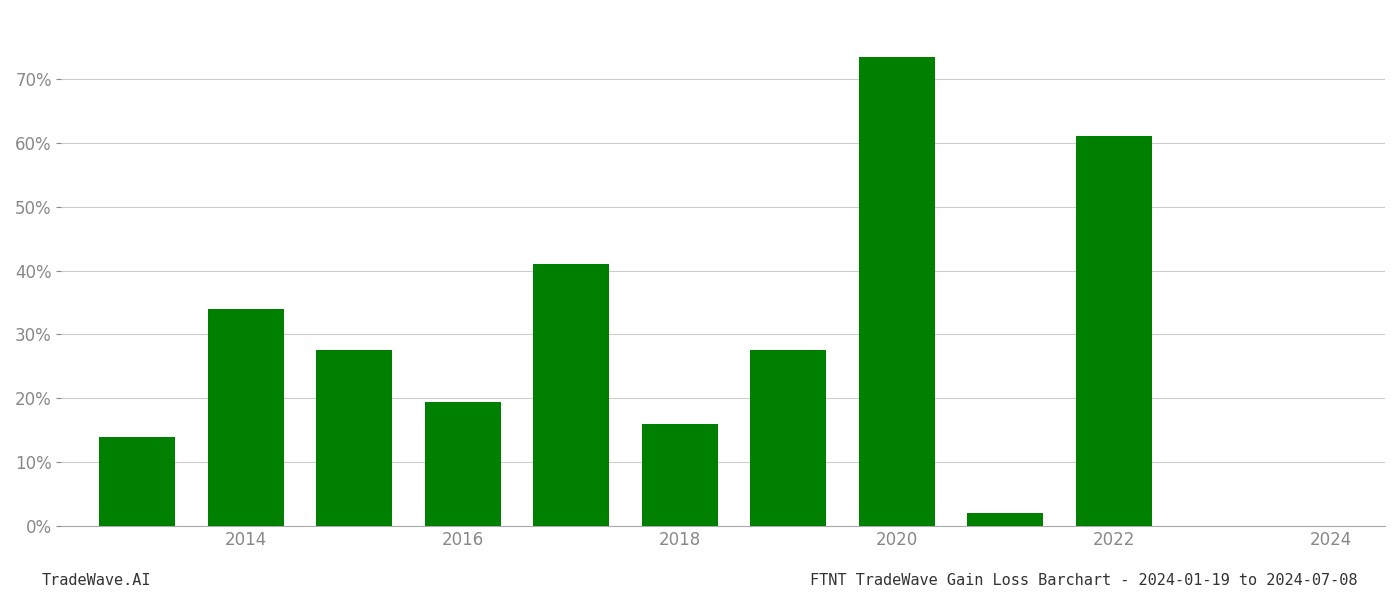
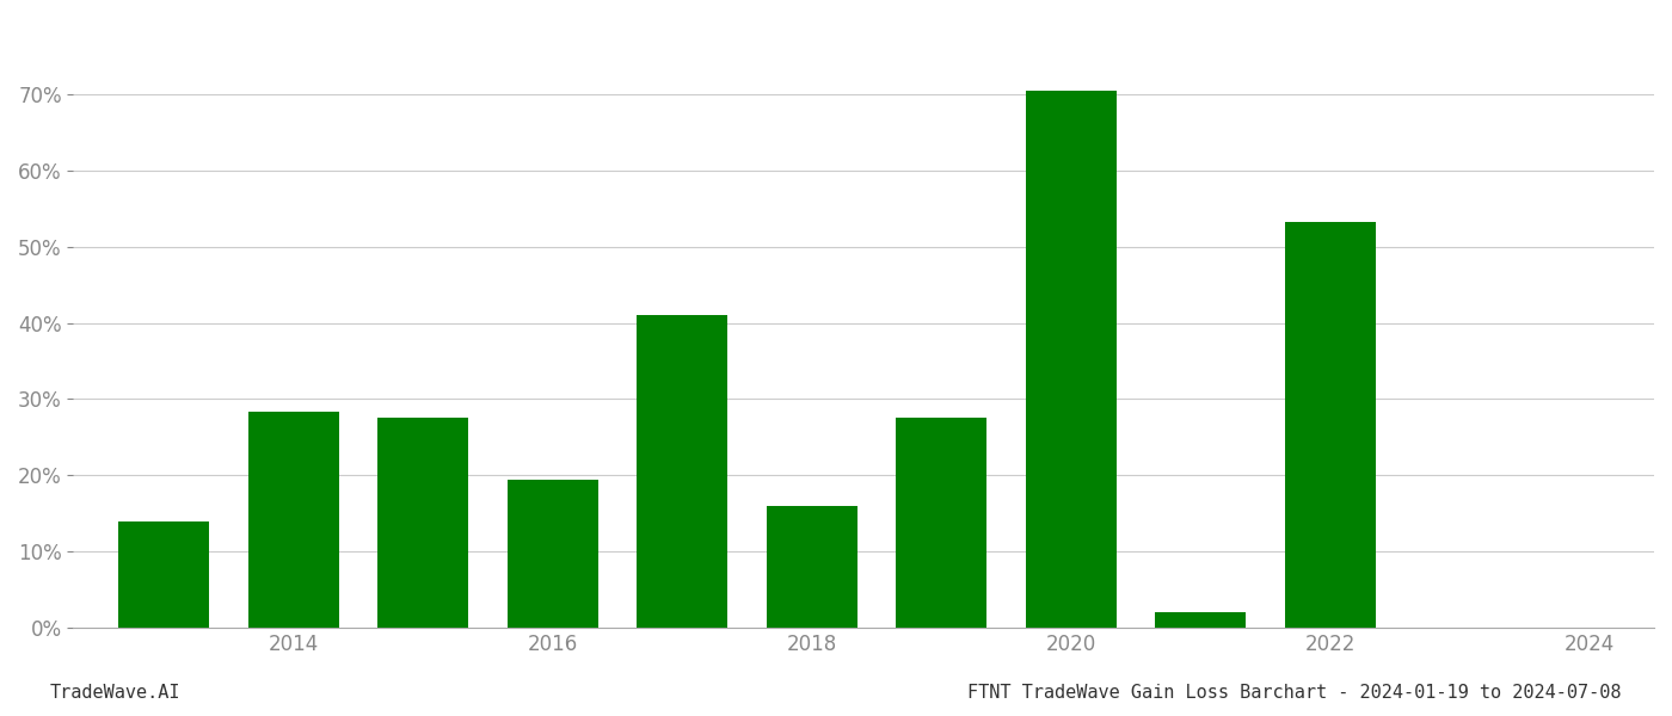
2014: 34.0% -> 28.4%
2020: 73.5% -> 70.4%
2022: 61.0% -> 53.2%
